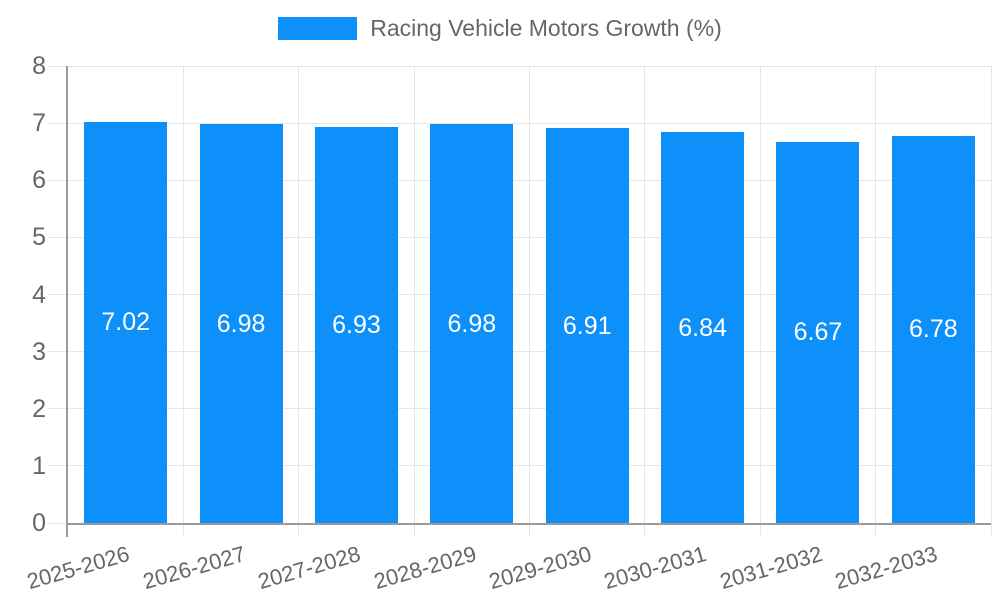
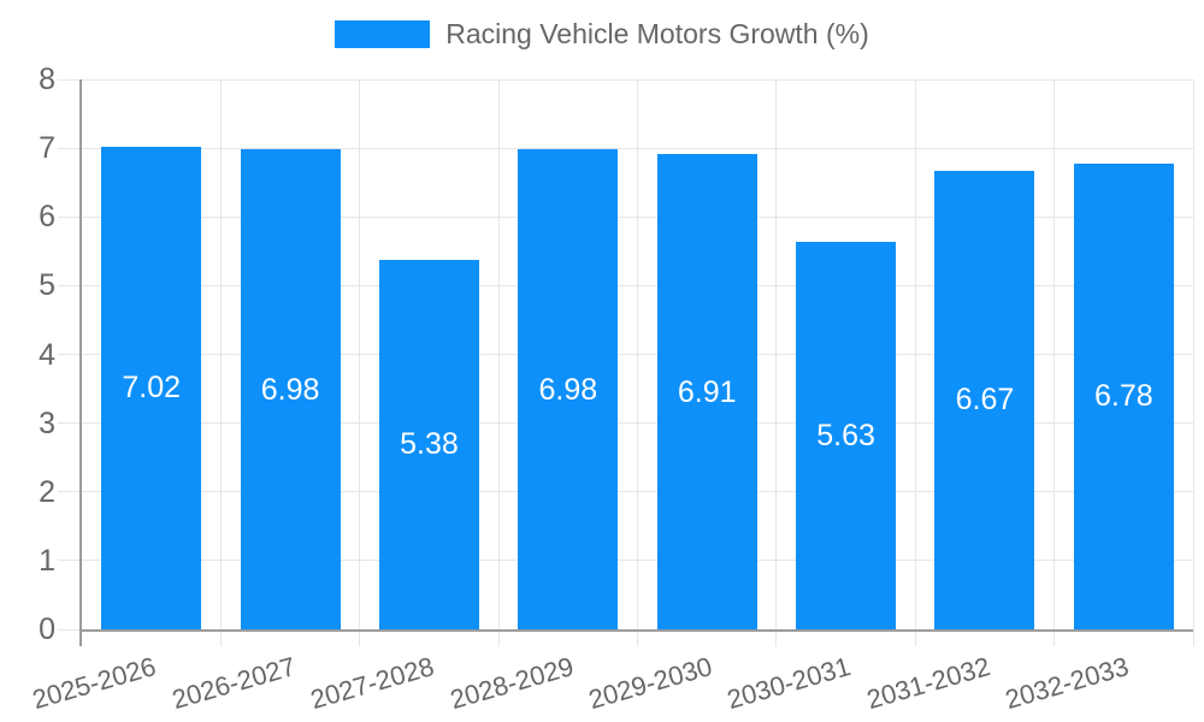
2027-2028: 6.93 -> 5.38
2030-2031: 6.84 -> 5.63
